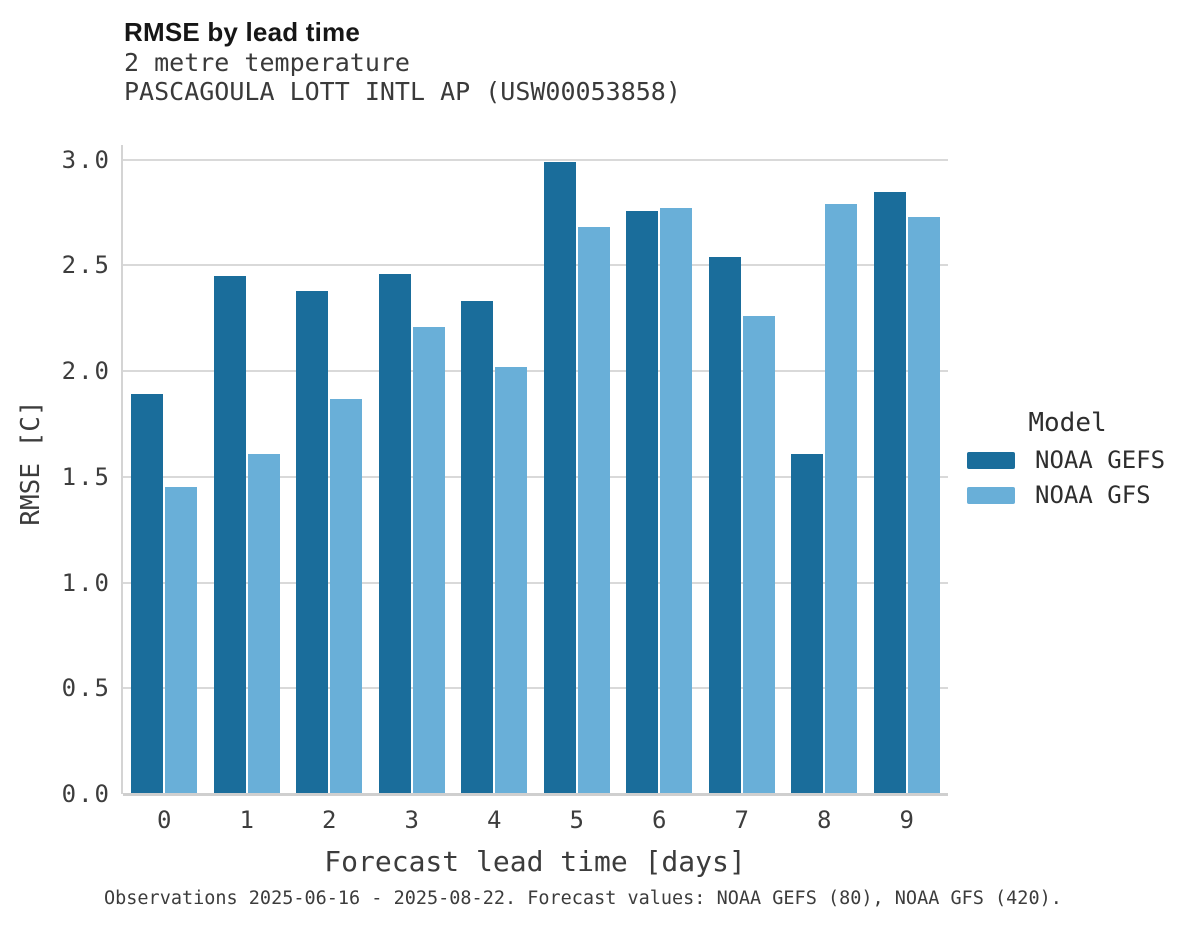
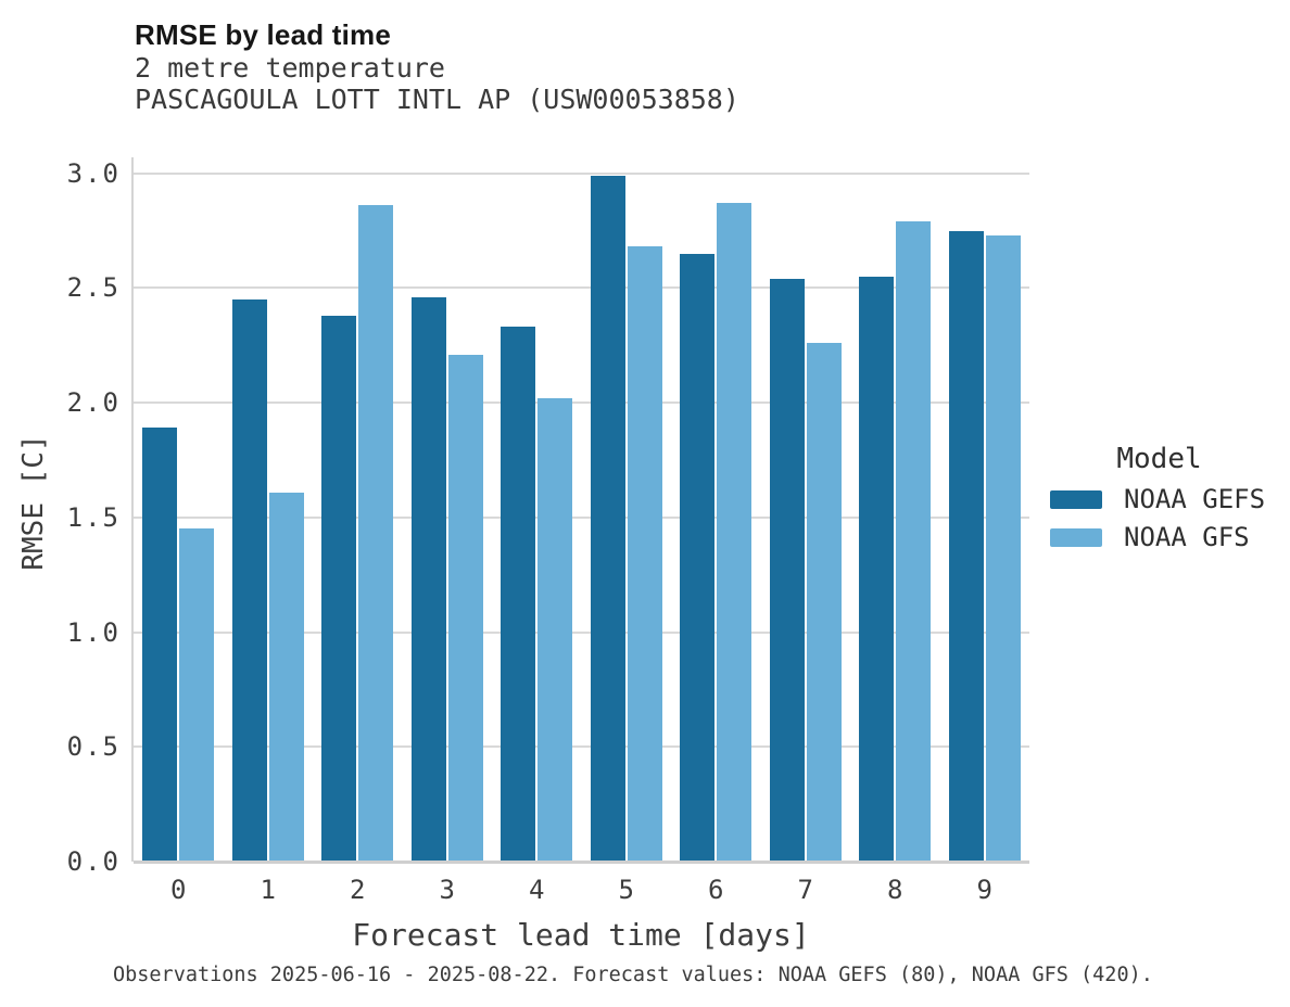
NOAA GFS/2: 1.87 -> 2.86
NOAA GEFS/6: 2.76 -> 2.65
NOAA GFS/6: 2.77 -> 2.87
NOAA GEFS/8: 1.61 -> 2.55
NOAA GEFS/9: 2.85 -> 2.75
